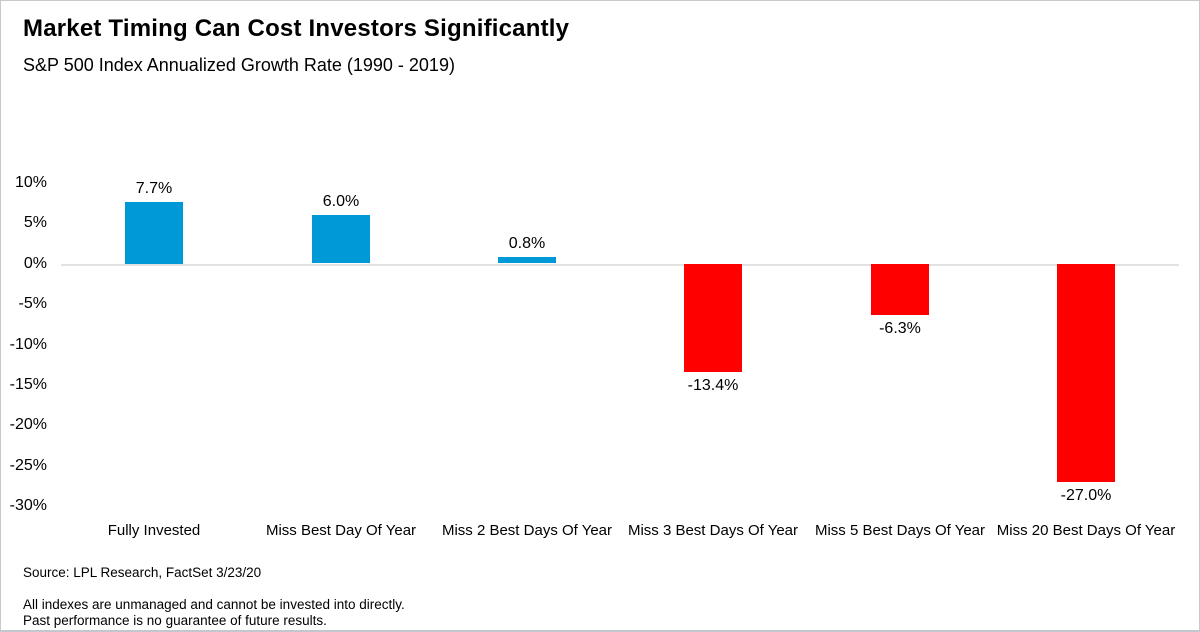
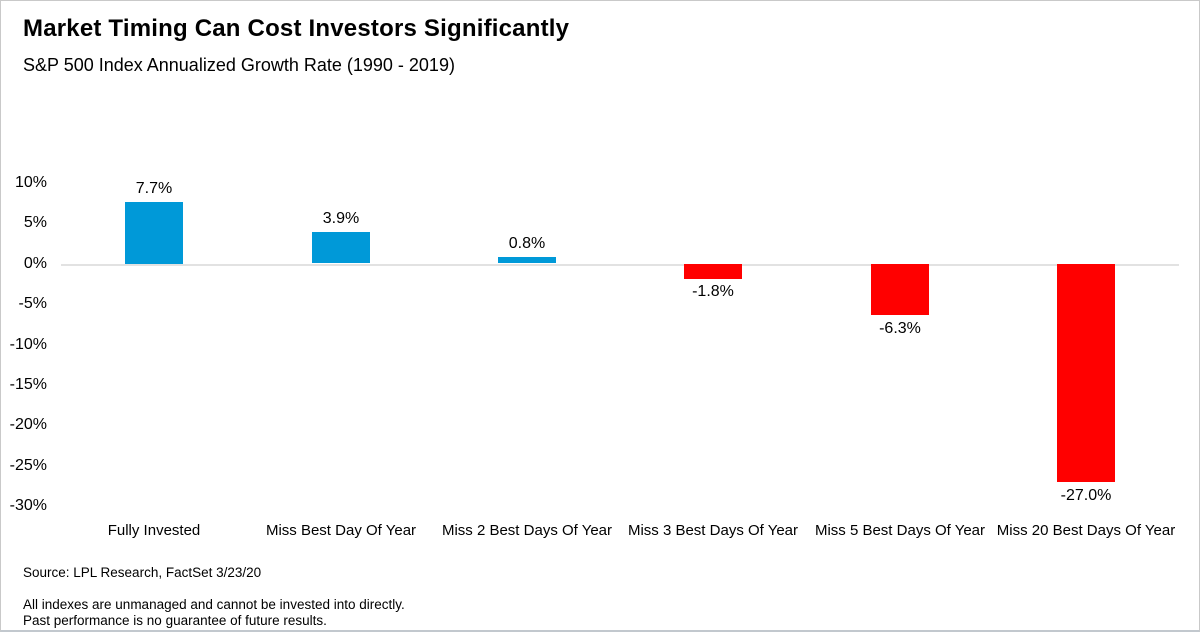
Miss Best Day Of Year: 6.0% -> 3.9%
Miss 3 Best Days Of Year: -13.4% -> -1.8%
